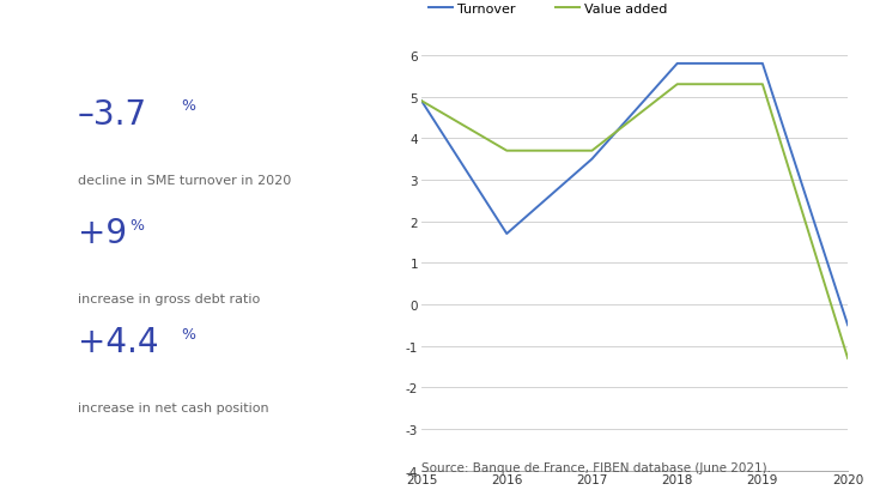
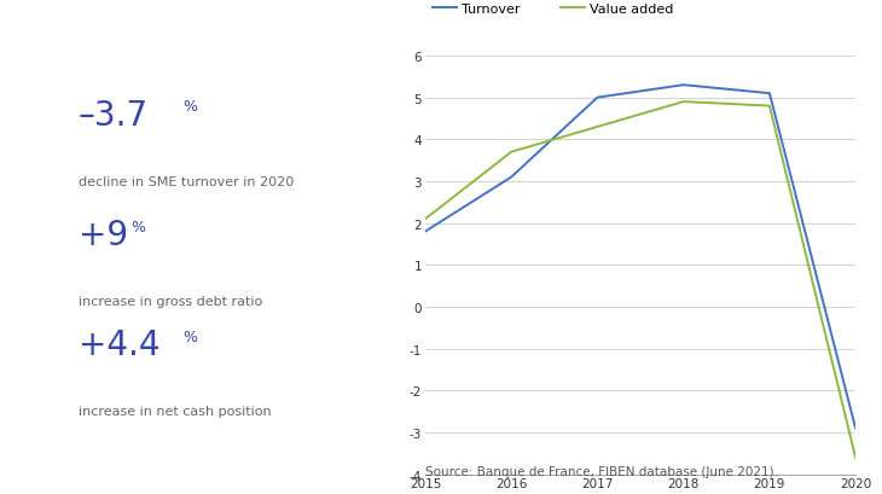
Turnover/2015: 4.9 -> 1.8
Value added/2015: 4.9 -> 2.1
Turnover/2016: 1.7 -> 3.1
Turnover/2017: 3.5 -> 5.0
Value added/2017: 3.7 -> 4.3
Turnover/2018: 5.8 -> 5.3
Value added/2018: 5.3 -> 4.9
Turnover/2019: 5.8 -> 5.1
Value added/2019: 5.3 -> 4.8
Turnover/2020: -0.5 -> -2.9
Value added/2020: -1.3 -> -3.6
